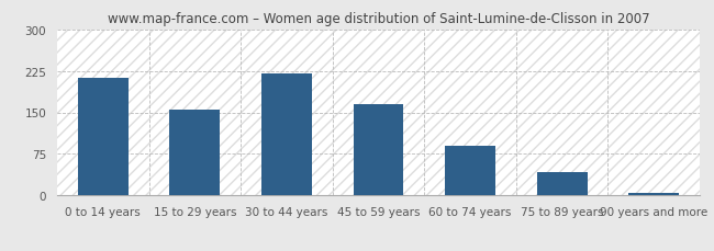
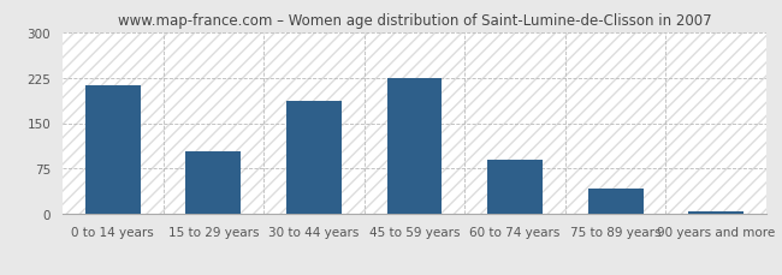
15 to 29 years: 155 -> 104
30 to 44 years: 220 -> 186
45 to 59 years: 165 -> 224
